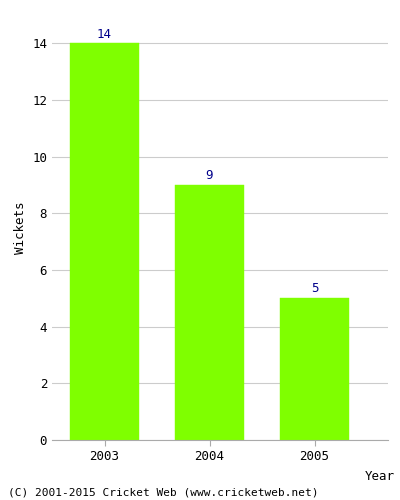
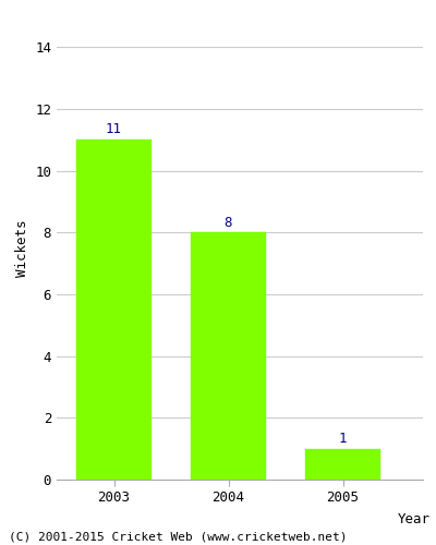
2003: 14 -> 11
2004: 9 -> 8
2005: 5 -> 1
